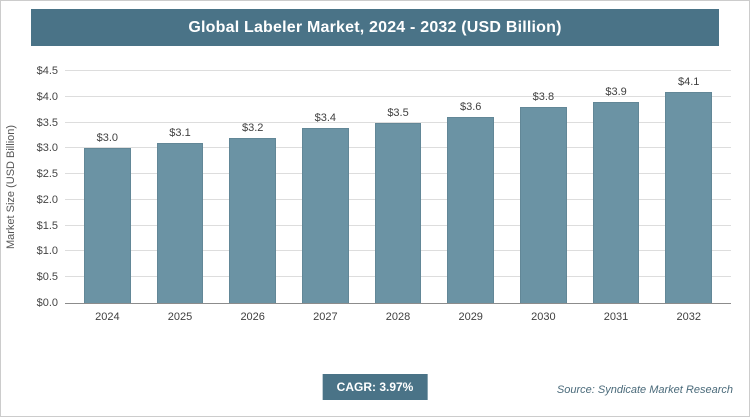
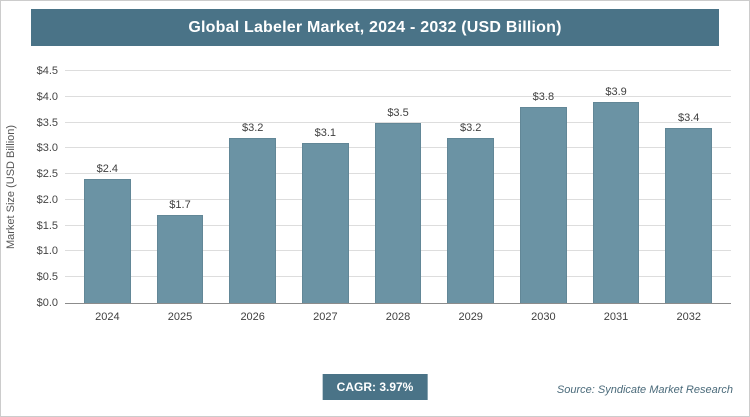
2024: $3.0 -> $2.4
2025: $3.1 -> $1.7
2027: $3.4 -> $3.1
2029: $3.6 -> $3.2
2032: $4.1 -> $3.4
